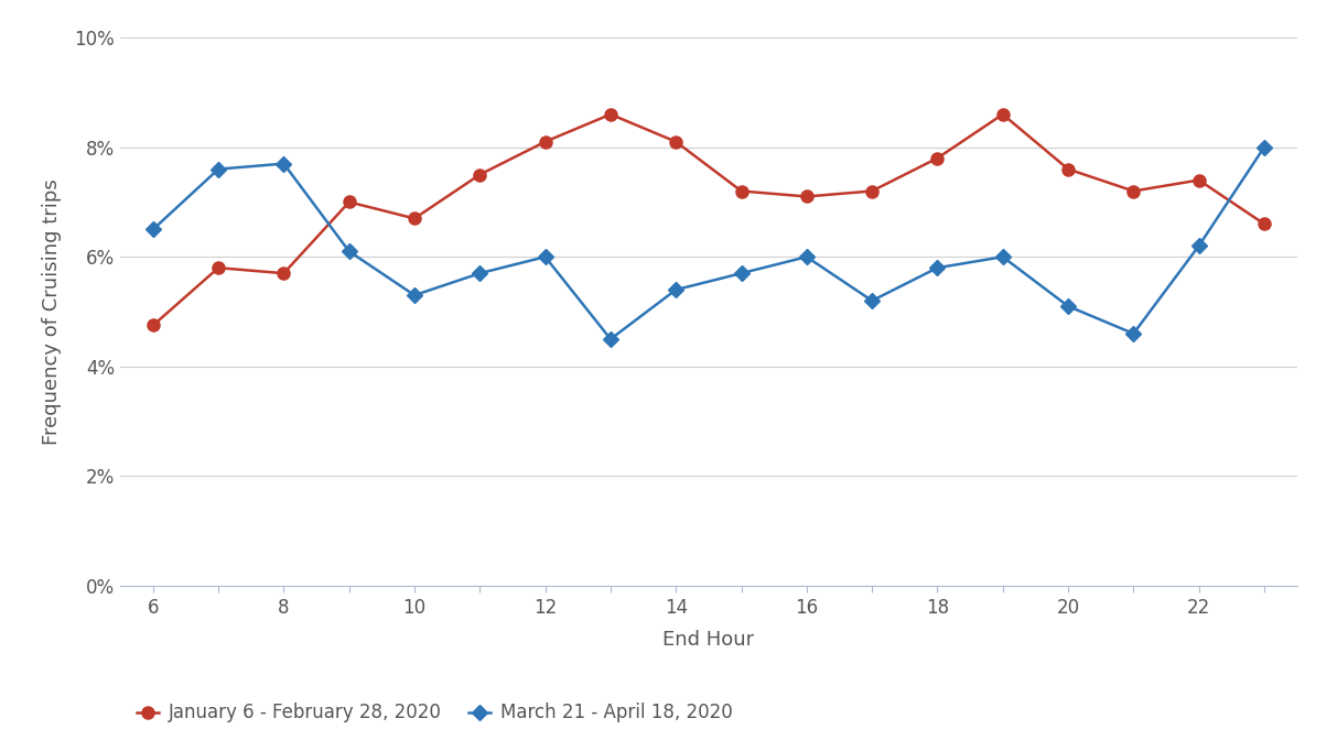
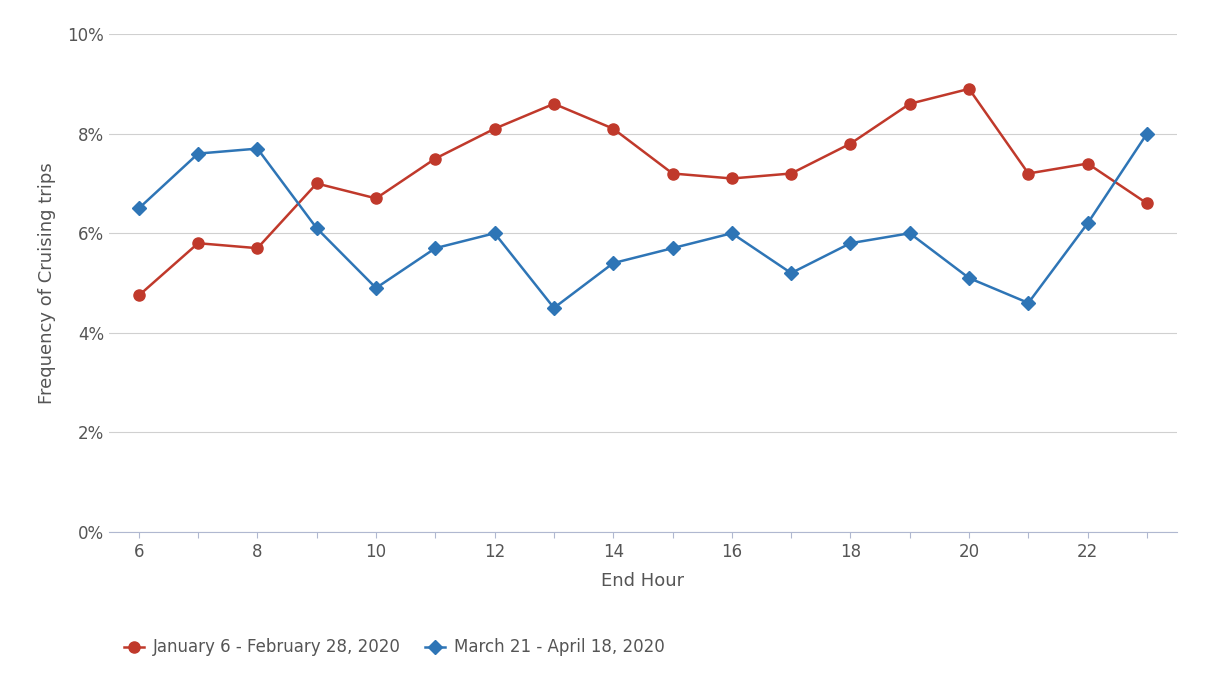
March 21 - April 18, 2020/10: 5.3% -> 4.9%
January 6 - February 28, 2020/20: 7.60% -> 8.90%
